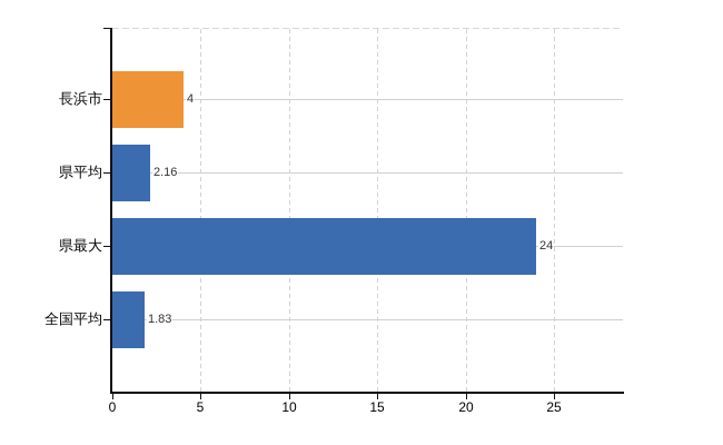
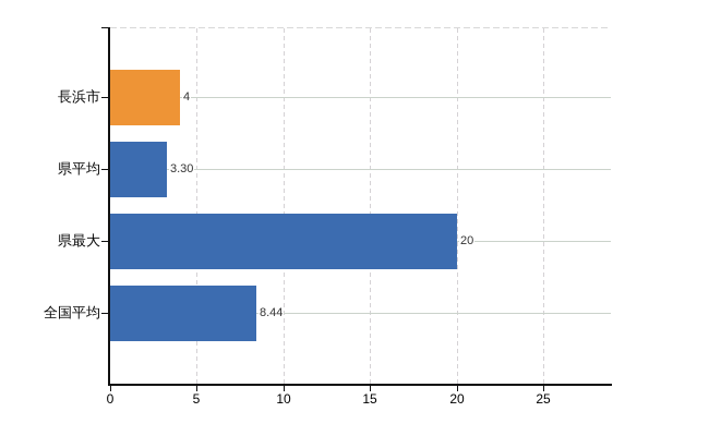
県平均: 2.16 -> 3.30
県最大: 24 -> 20
全国平均: 1.83 -> 8.44
